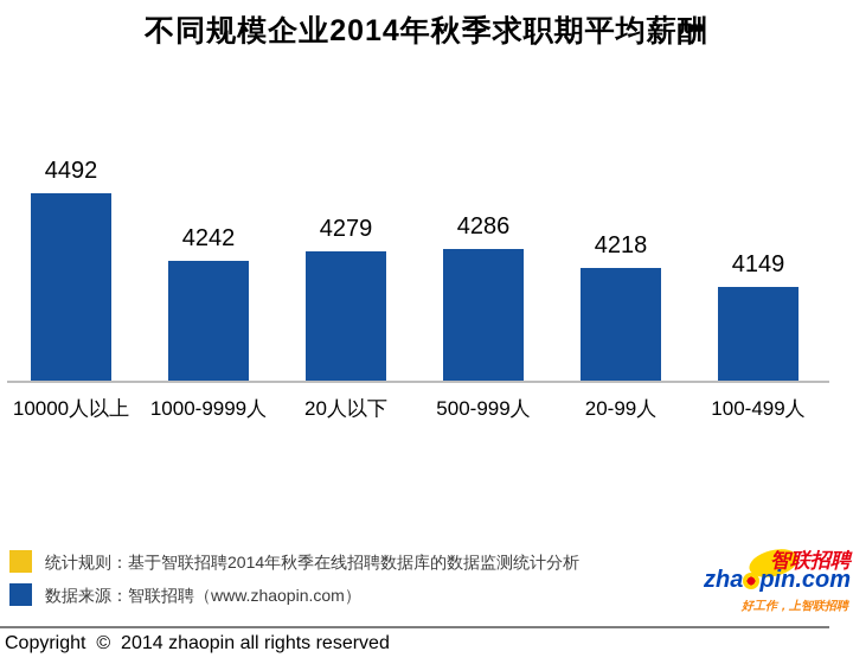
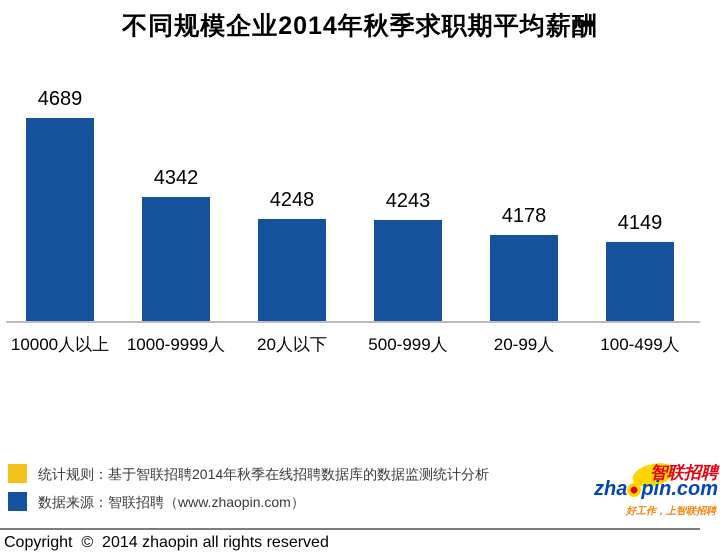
10000人以上: 4492 -> 4689
1000-9999人: 4242 -> 4342
20人以下: 4279 -> 4248
500-999人: 4286 -> 4243
20-99人: 4218 -> 4178
